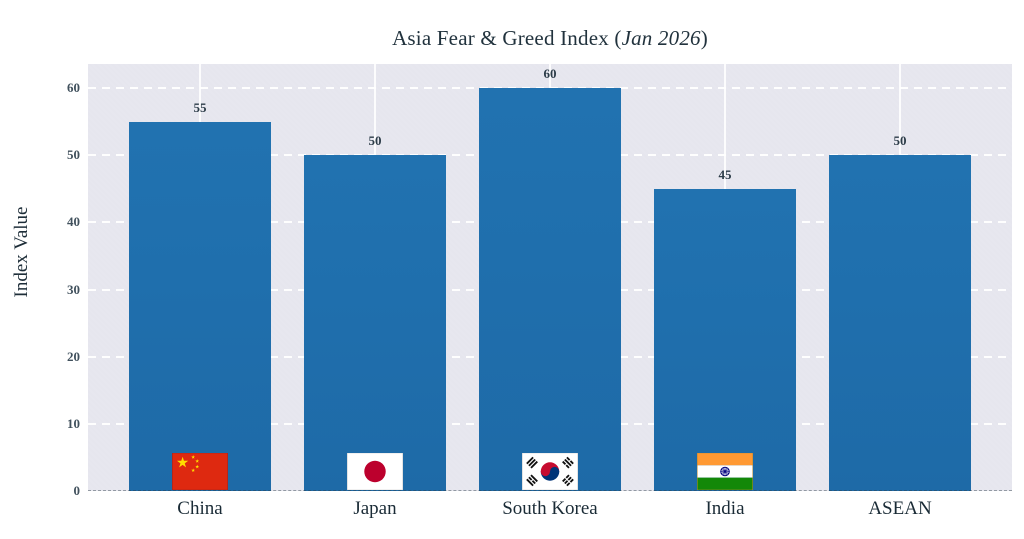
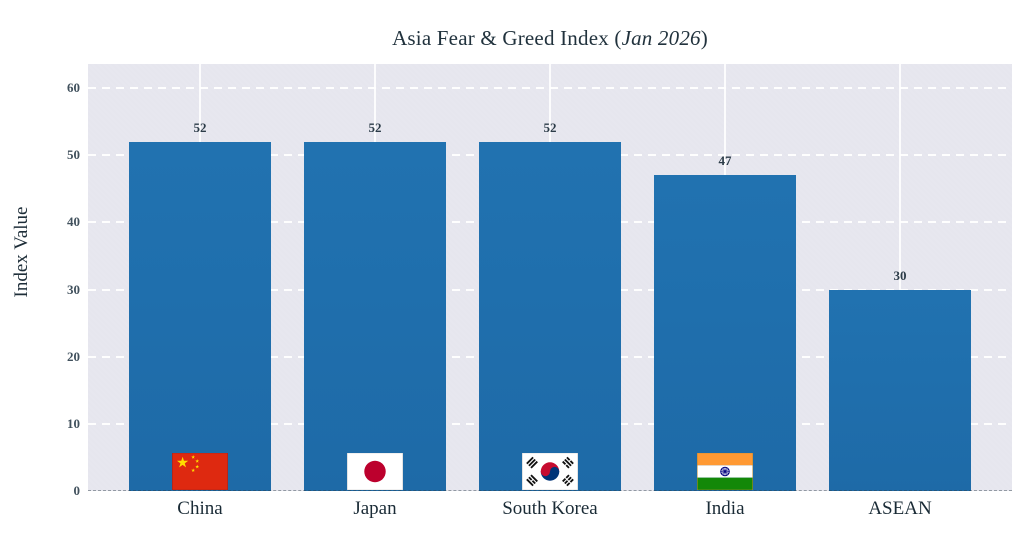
China: 55 -> 52
Japan: 50 -> 52
South Korea: 60 -> 52
India: 45 -> 47
ASEAN: 50 -> 30
